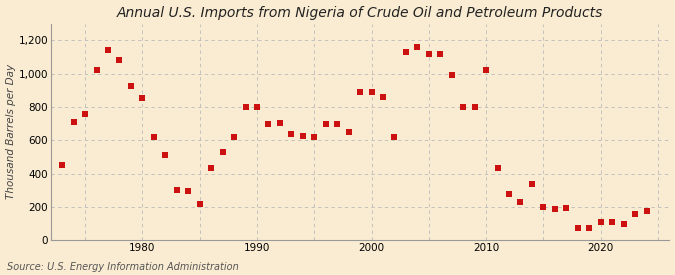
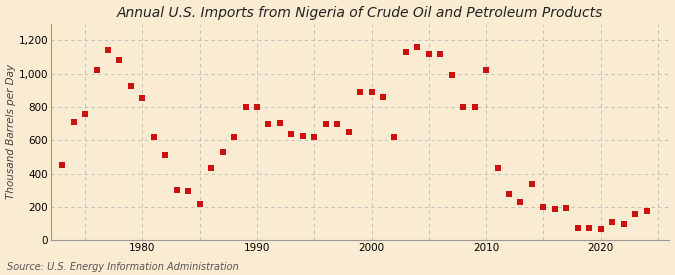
2020: 110 -> 60
